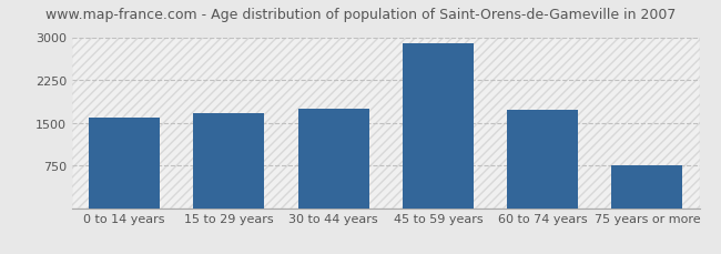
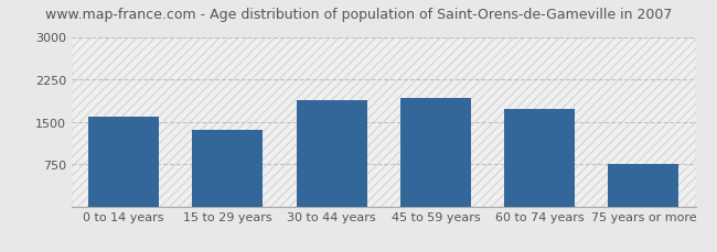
15 to 29 years: 1660 -> 1360
30 to 44 years: 1740 -> 1880
45 to 59 years: 2900 -> 1920
